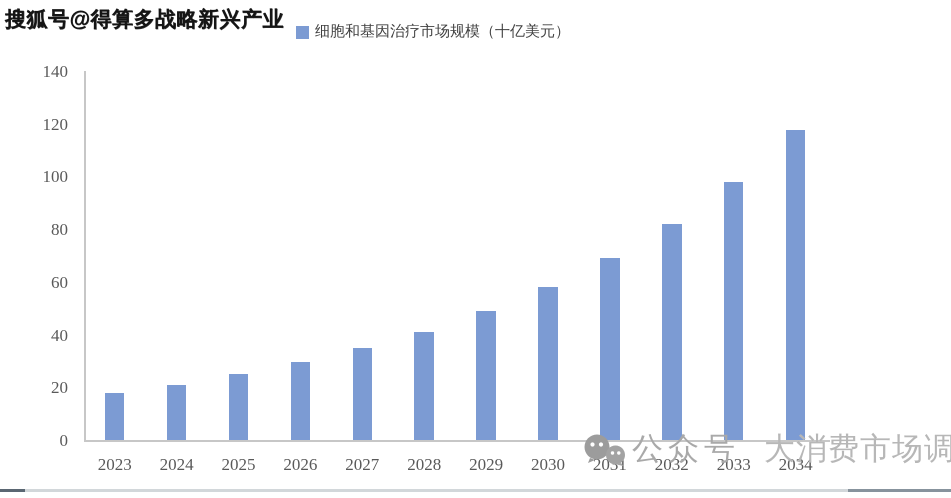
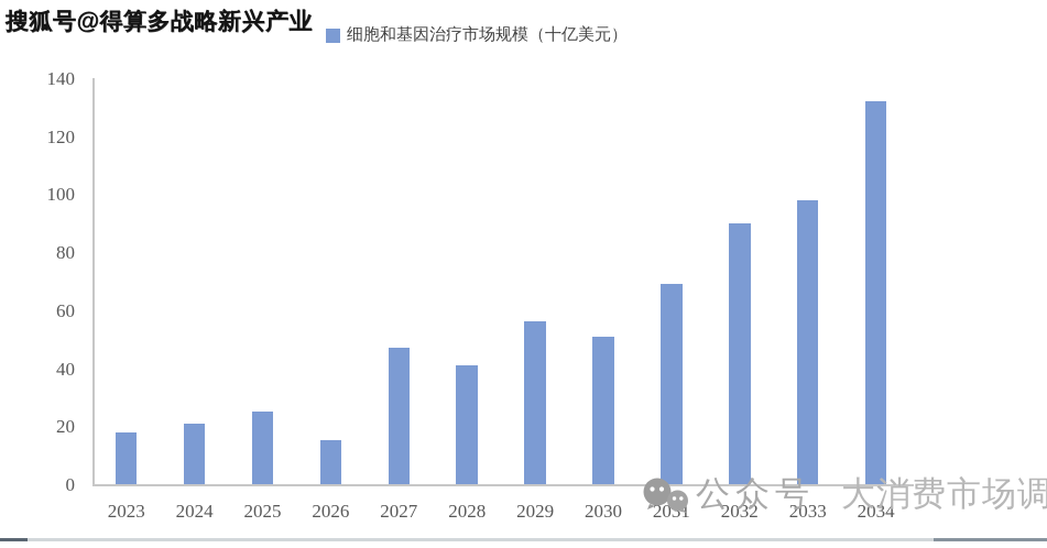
2026: 30 -> 15
2027: 35 -> 47
2029: 49 -> 56
2030: 58 -> 51
2032: 82 -> 90
2034: 118 -> 132
